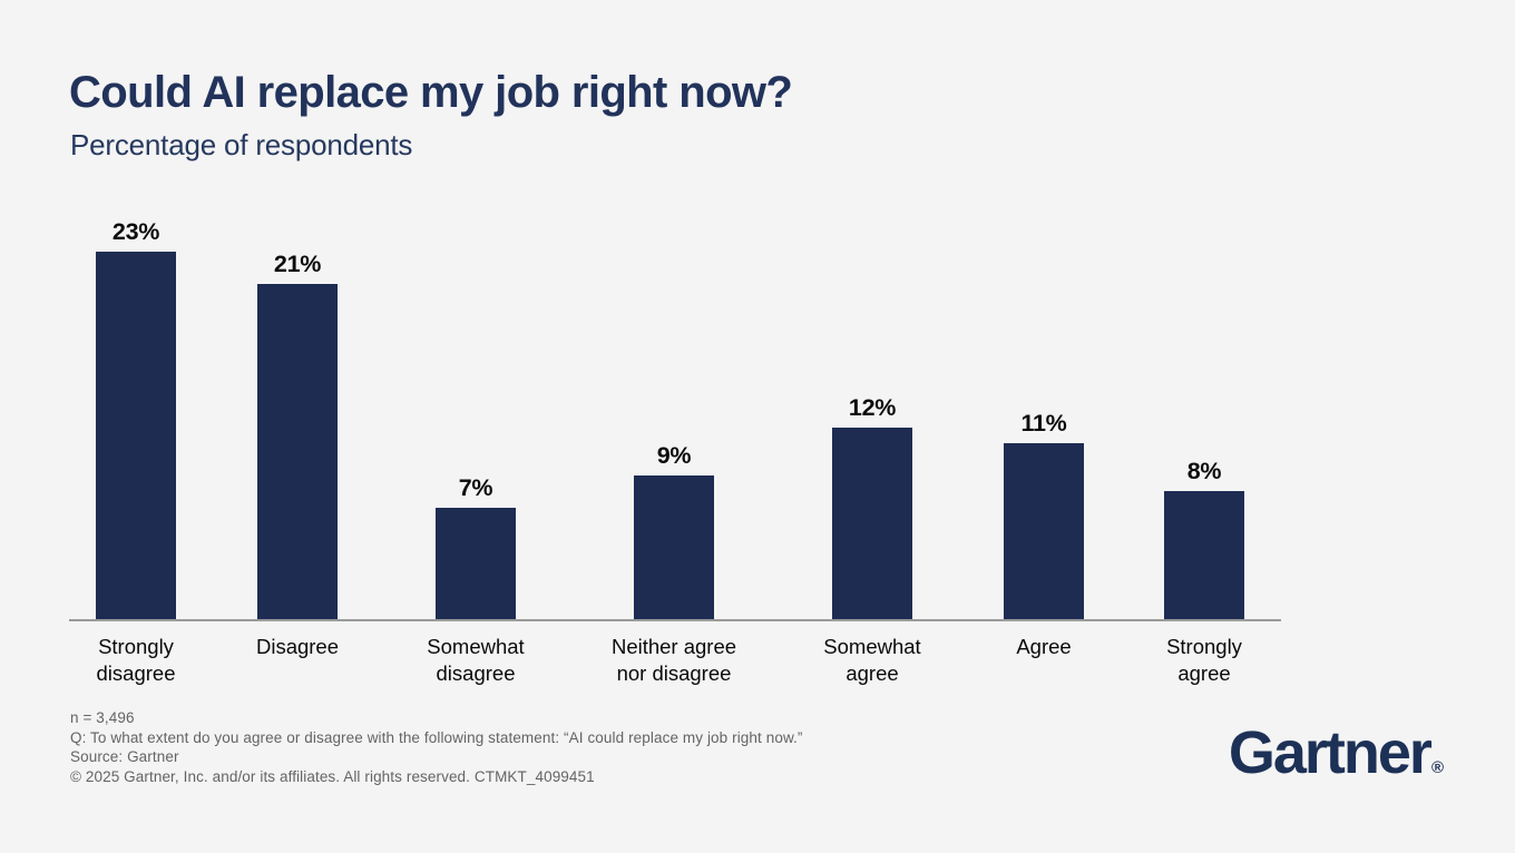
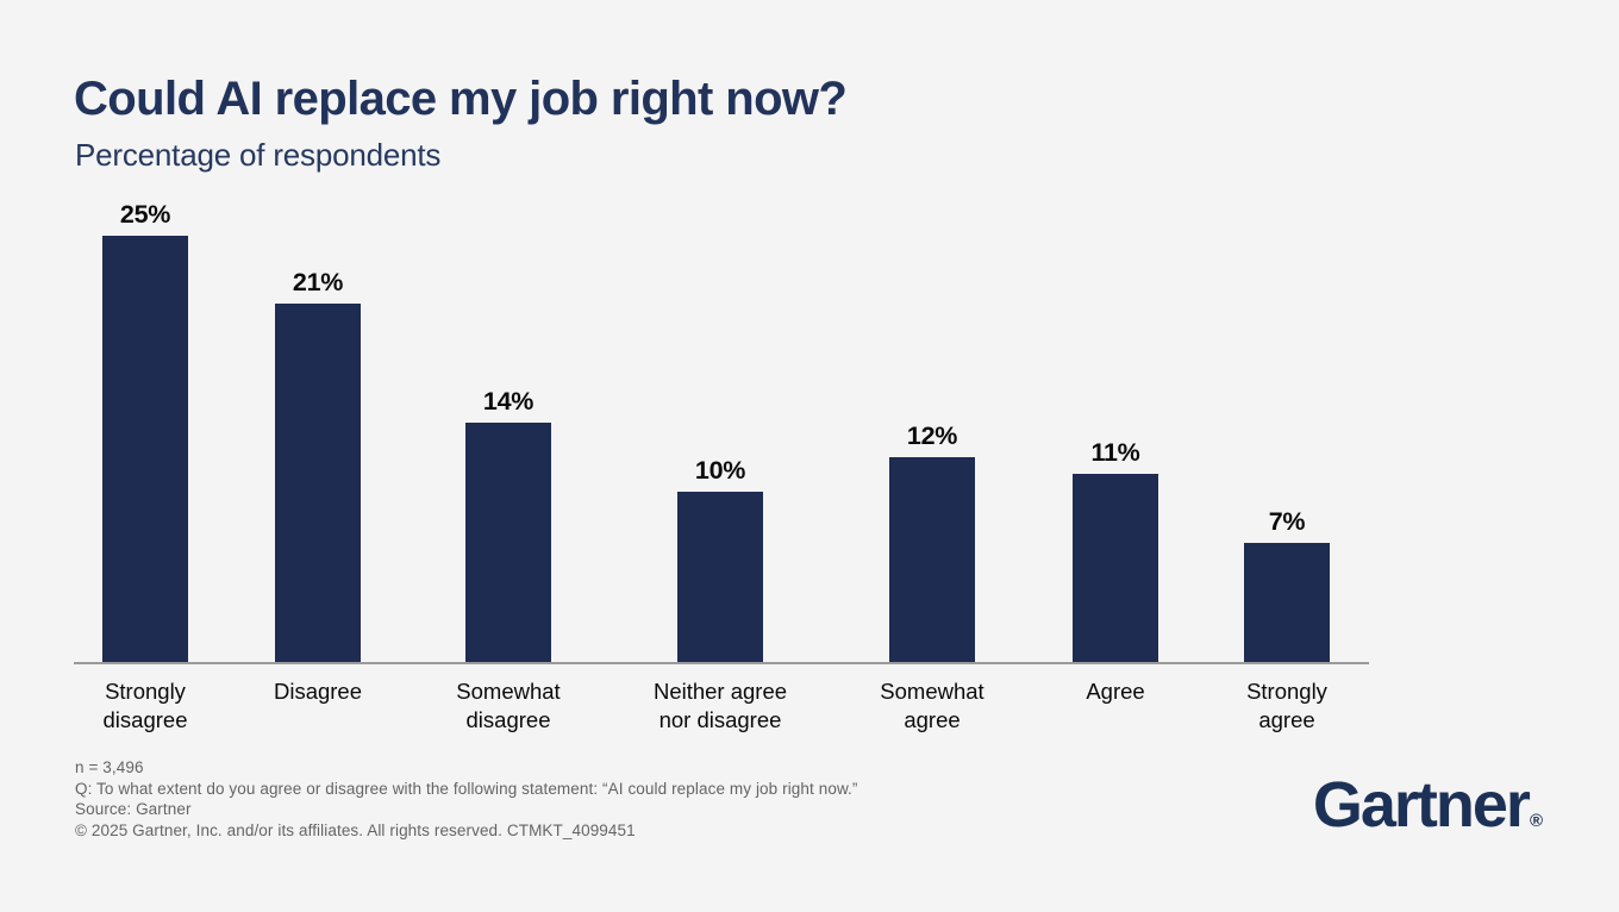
Strongly disagree: 23% -> 25%
Somewhat disagree: 7% -> 14%
Neither agree nor disagree: 9% -> 10%
Strongly agree: 8% -> 7%
